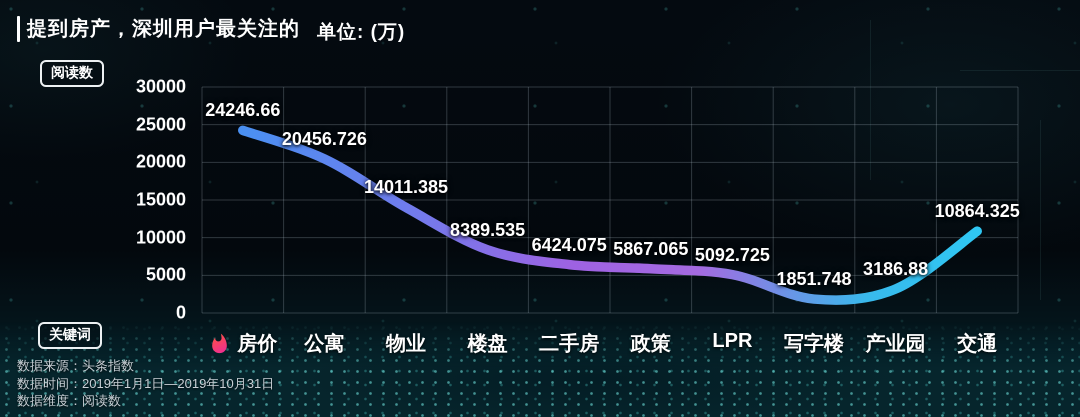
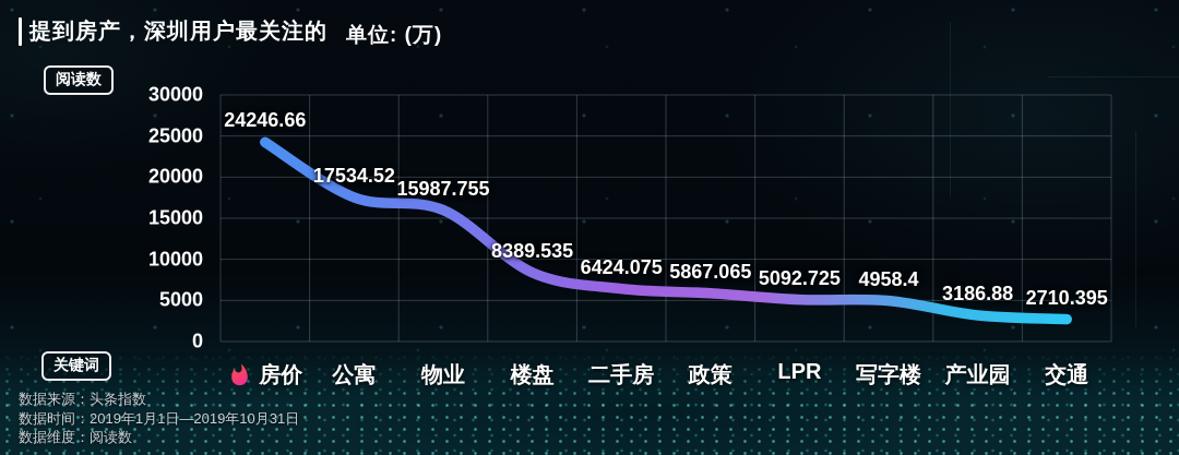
公寓: 20456.726 -> 17534.52
物业: 14011.385 -> 15987.755
写字楼: 1851.748 -> 4958.4
交通: 10864.325 -> 2710.395
